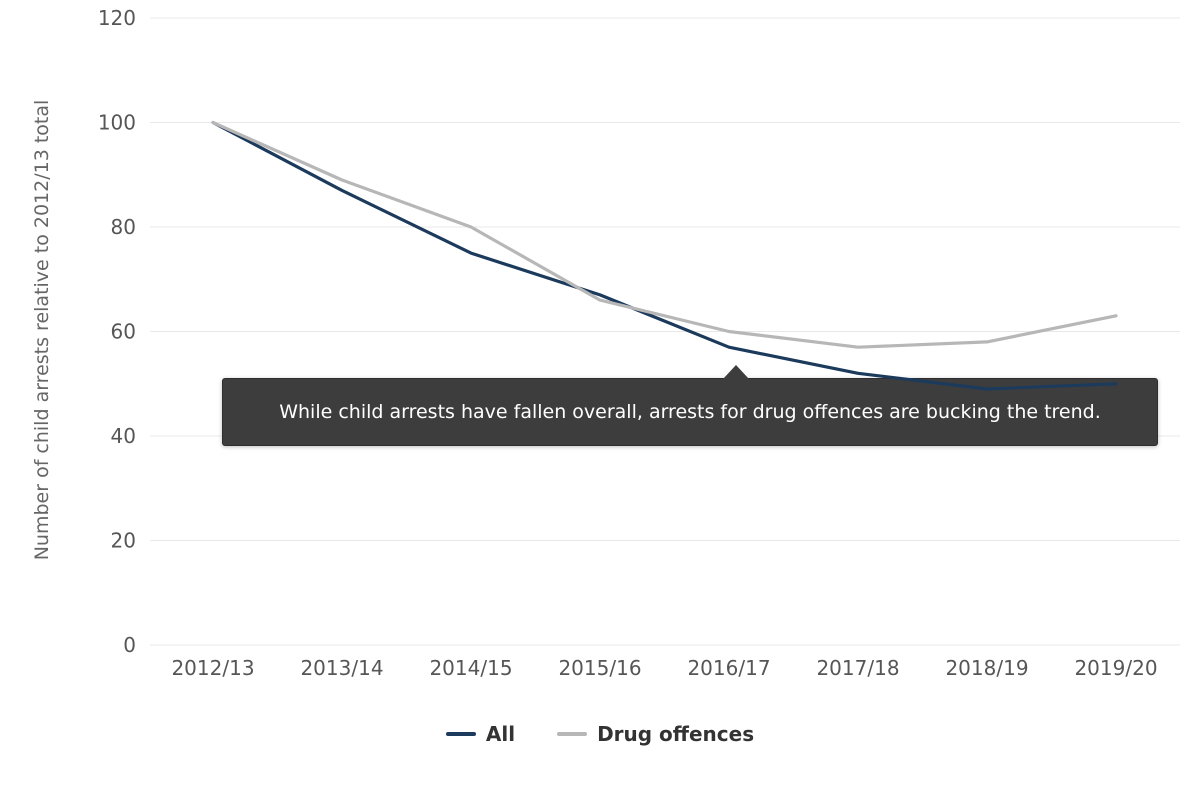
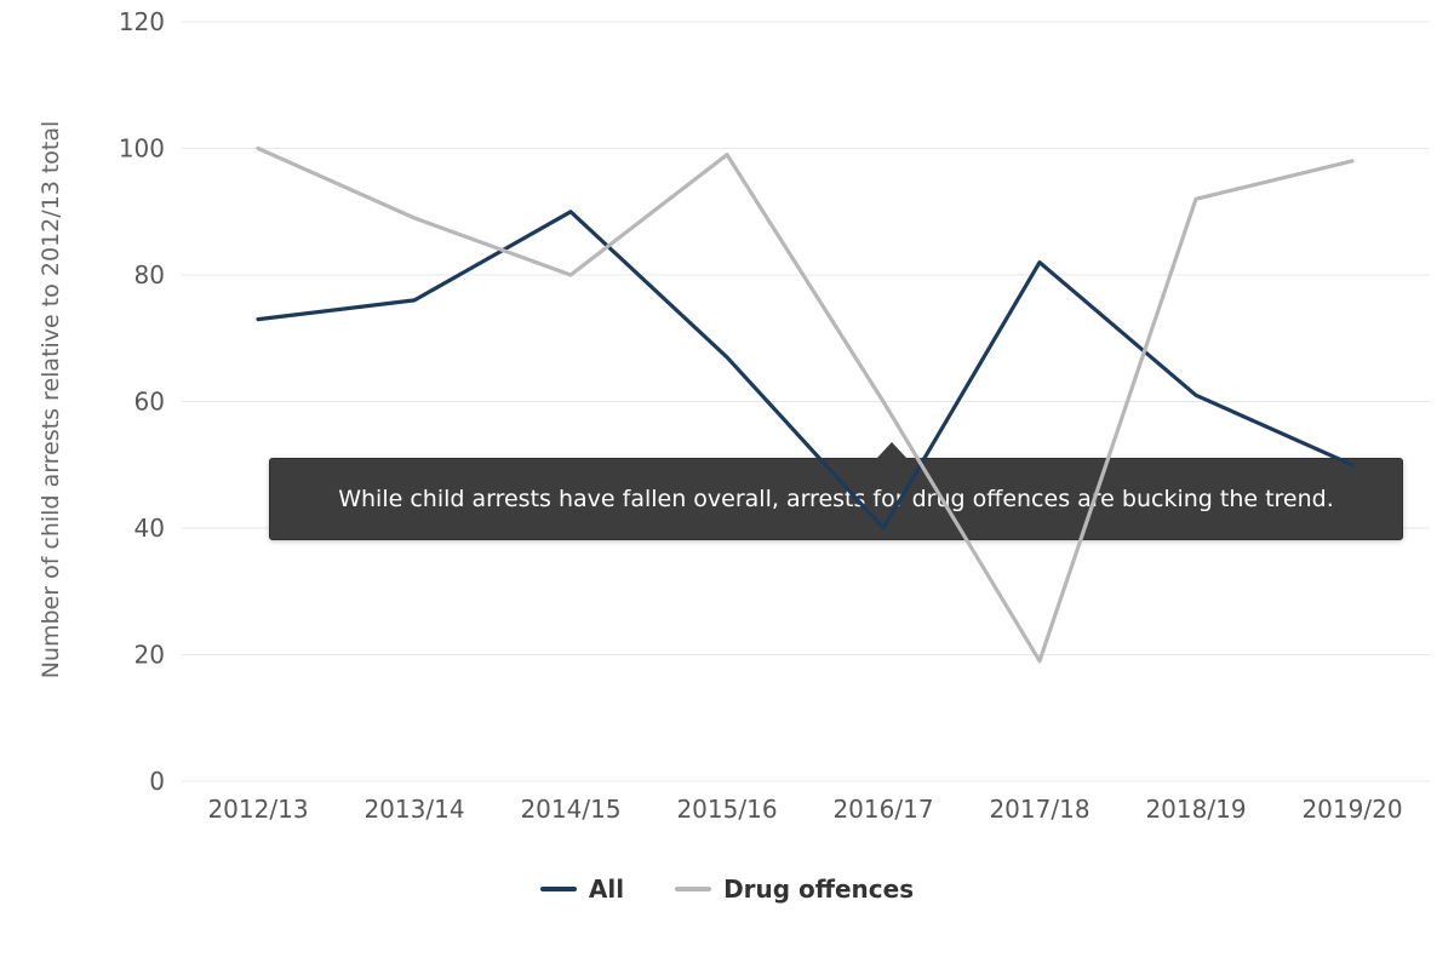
All/2012/13: 100 -> 73
All/2013/14: 87 -> 76
All/2014/15: 75 -> 90
Drug offences/2015/16: 66 -> 99
All/2016/17: 57 -> 40
All/2017/18: 52 -> 82
Drug offences/2017/18: 57 -> 19
All/2018/19: 49 -> 61
Drug offences/2018/19: 58 -> 92
Drug offences/2019/20: 63 -> 98
